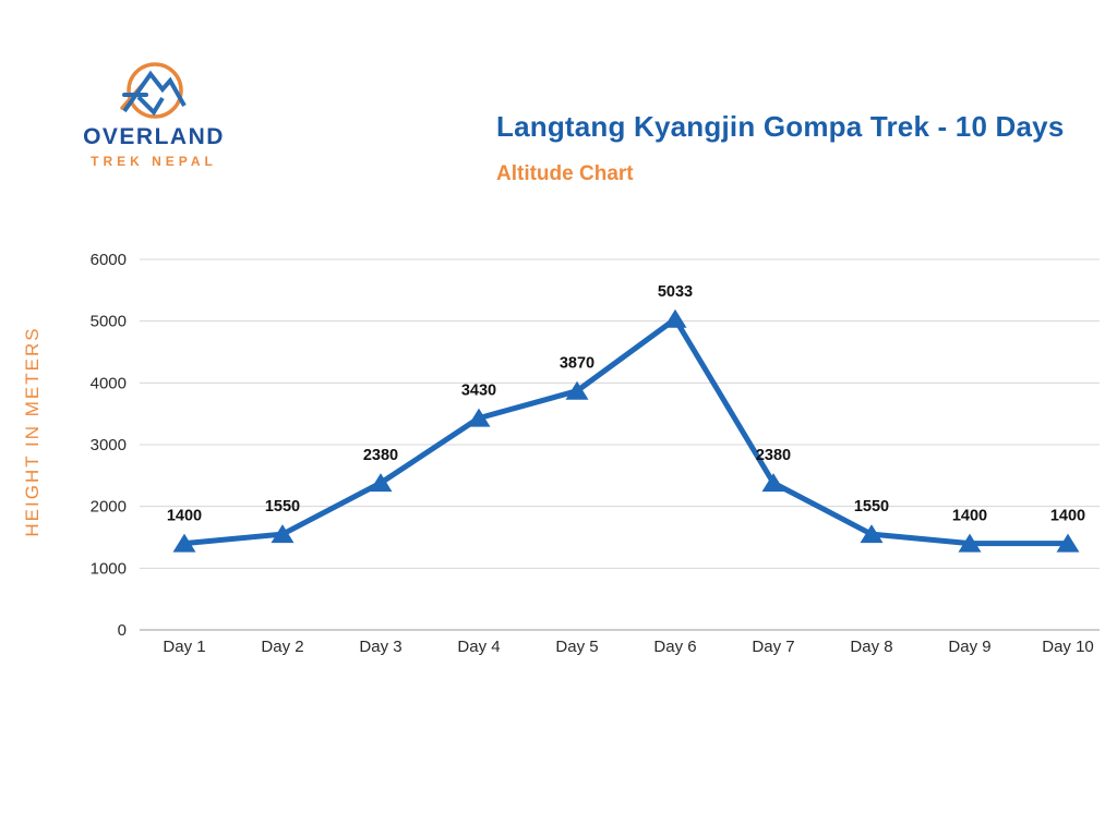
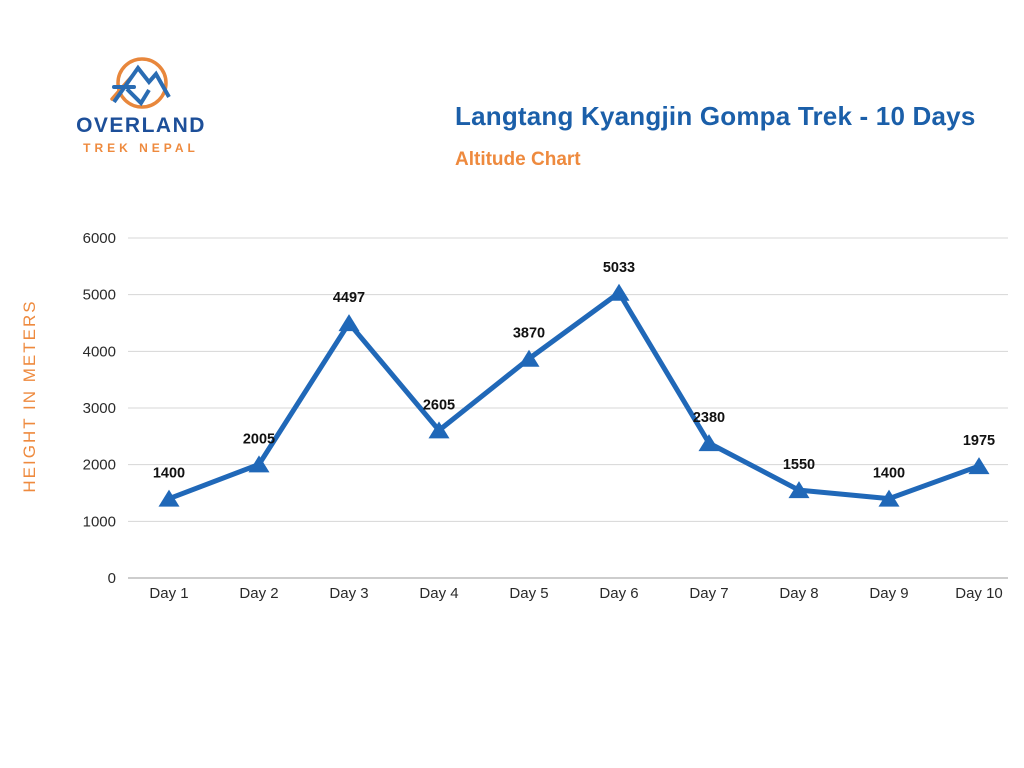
Day 2: 1550 -> 2005
Day 3: 2380 -> 4497
Day 4: 3430 -> 2605
Day 10: 1400 -> 1975
